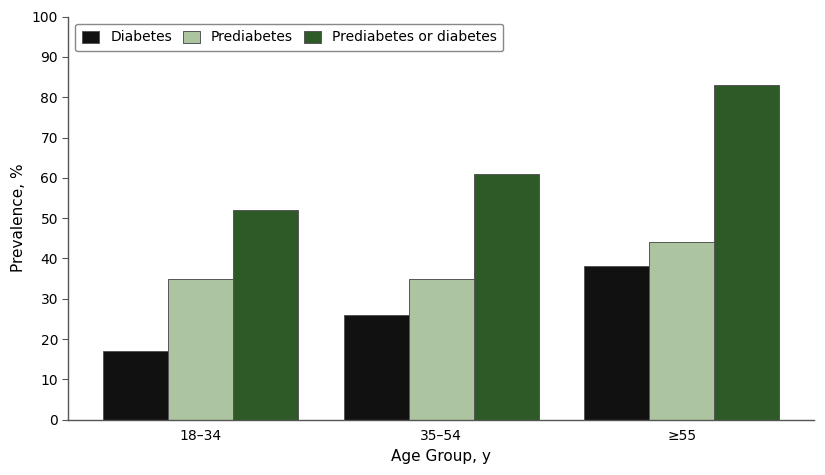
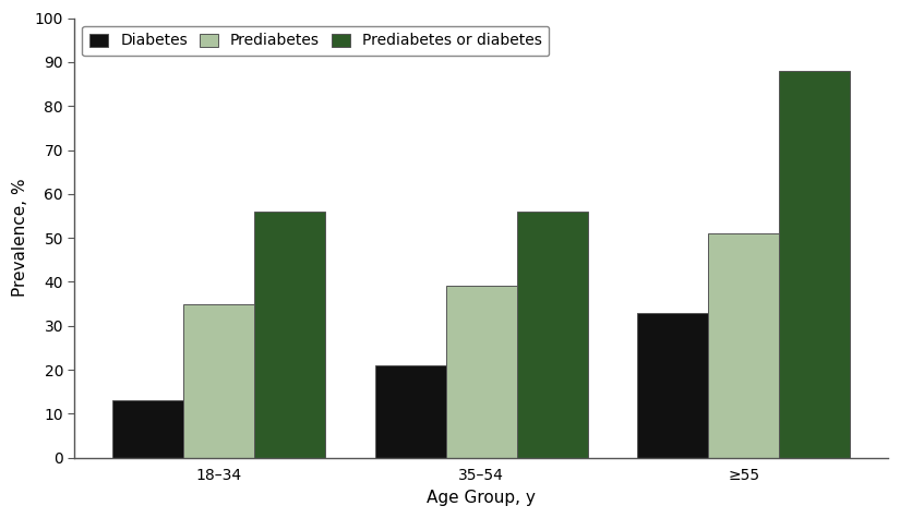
Diabetes/18–34: 17 -> 13
Prediabetes or diabetes/18–34: 52 -> 56
Diabetes/35–54: 26 -> 21
Prediabetes/35–54: 35 -> 39
Prediabetes or diabetes/35–54: 61 -> 56
Diabetes/≥55: 38 -> 33
Prediabetes/≥55: 44 -> 51
Prediabetes or diabetes/≥55: 83 -> 88
